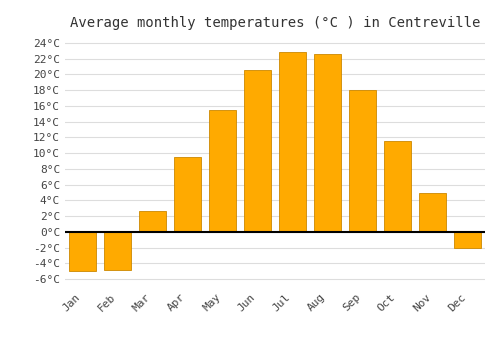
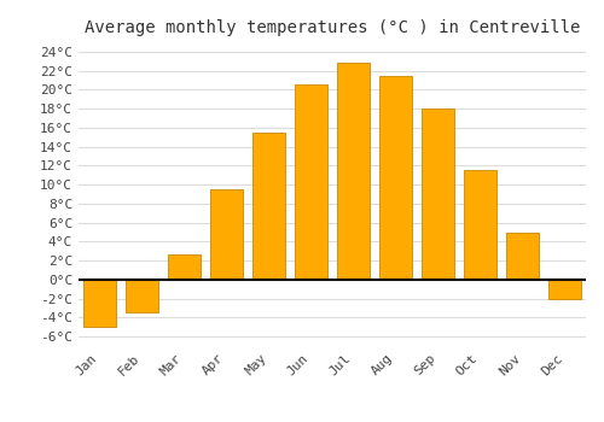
Feb: -4.8°C -> -3.5°C
Aug: 22.6°C -> 21.5°C
